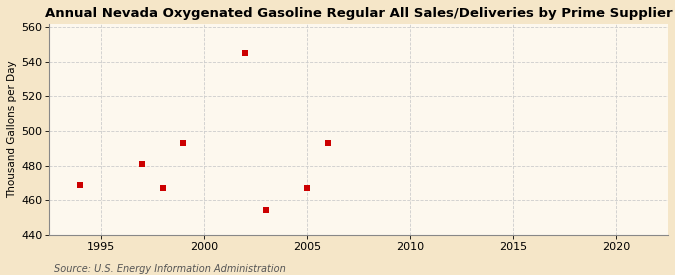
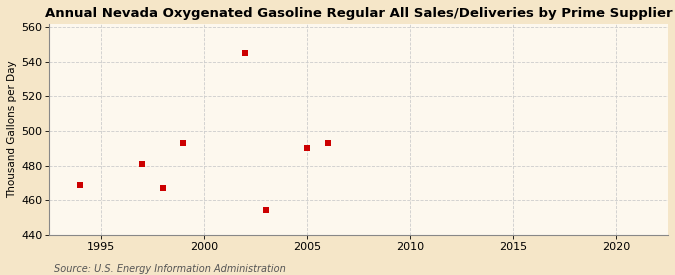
2005: 467 -> 490
